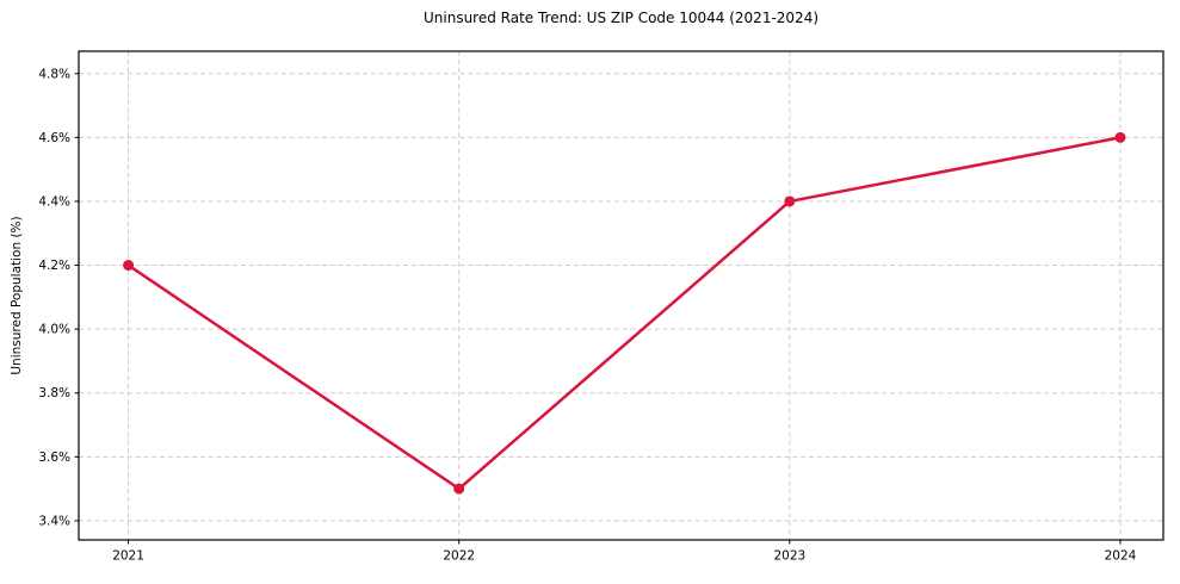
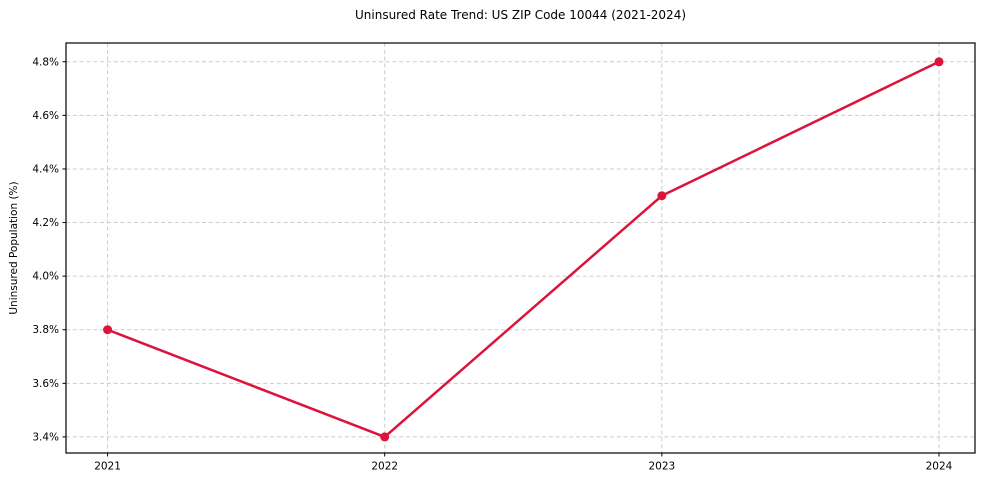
2021: 4.2% -> 3.8%
2022: 3.5% -> 3.4%
2023: 4.4% -> 4.3%
2024: 4.6% -> 4.8%
